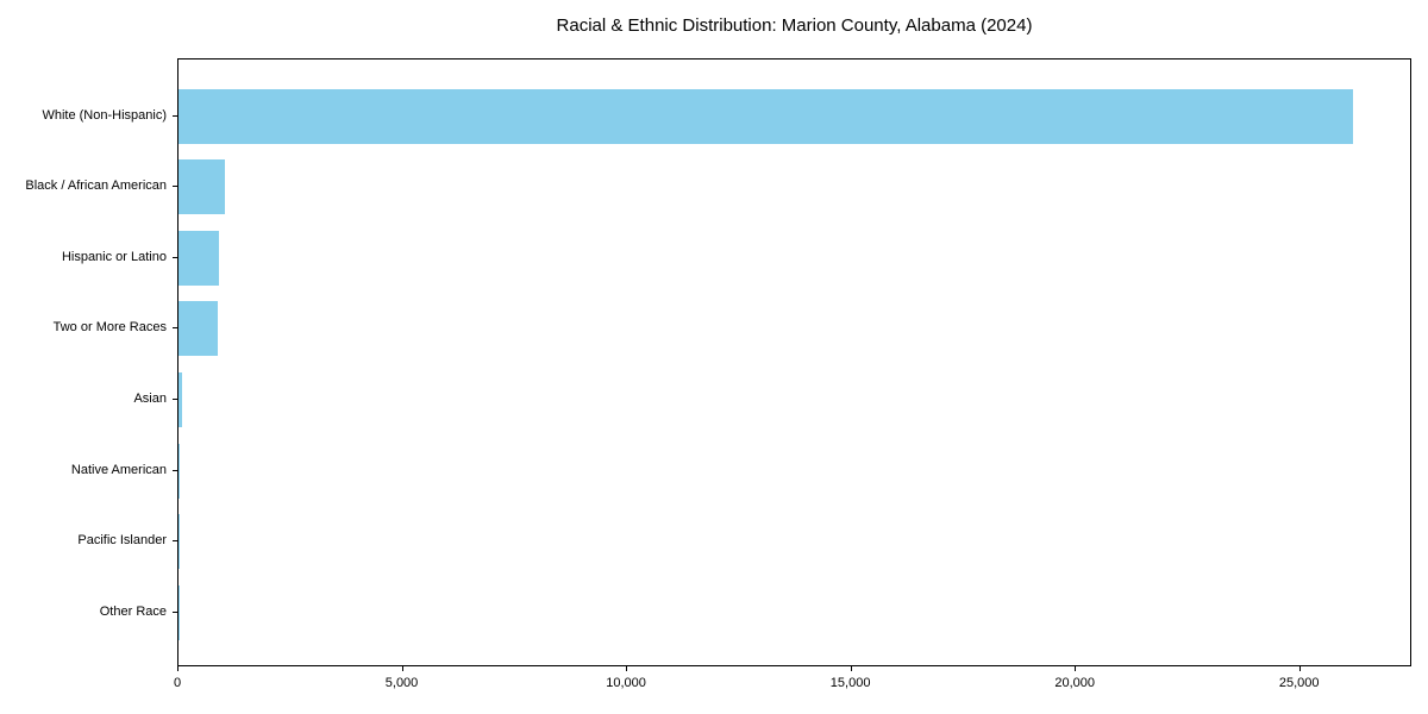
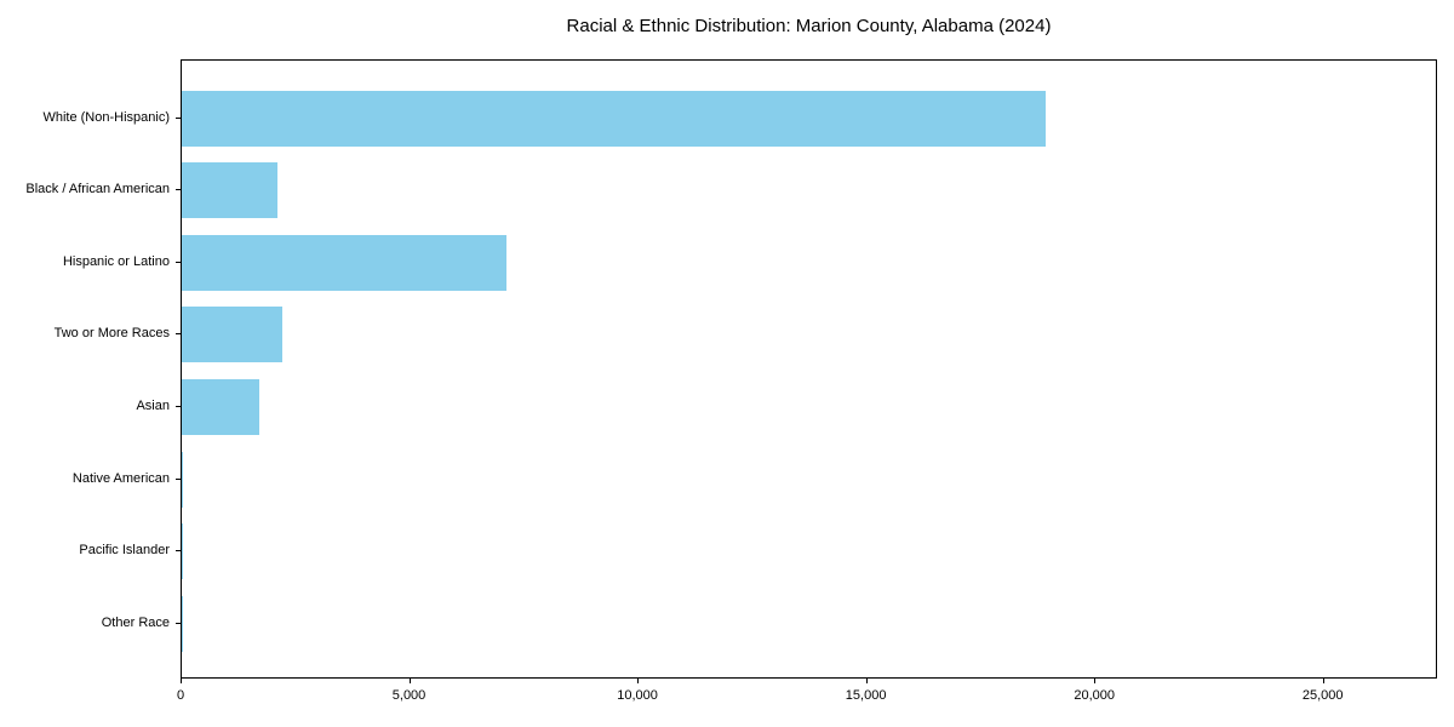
White (Non-Hispanic): 26200 -> 18900
Black / African American: 1000 -> 2100
Hispanic or Latino: 900 -> 7100
Two or More Races: 900 -> 2200
Asian: 100 -> 1700
